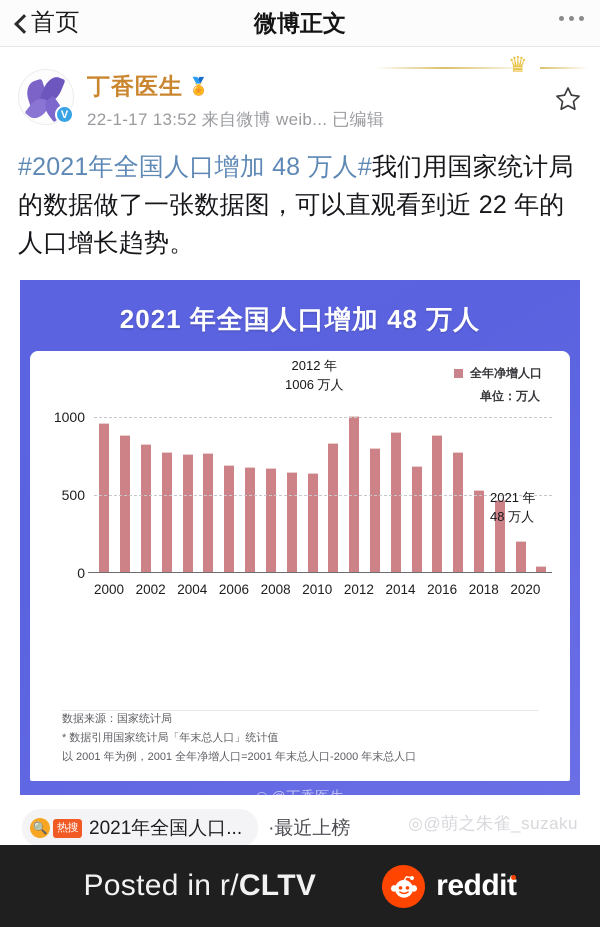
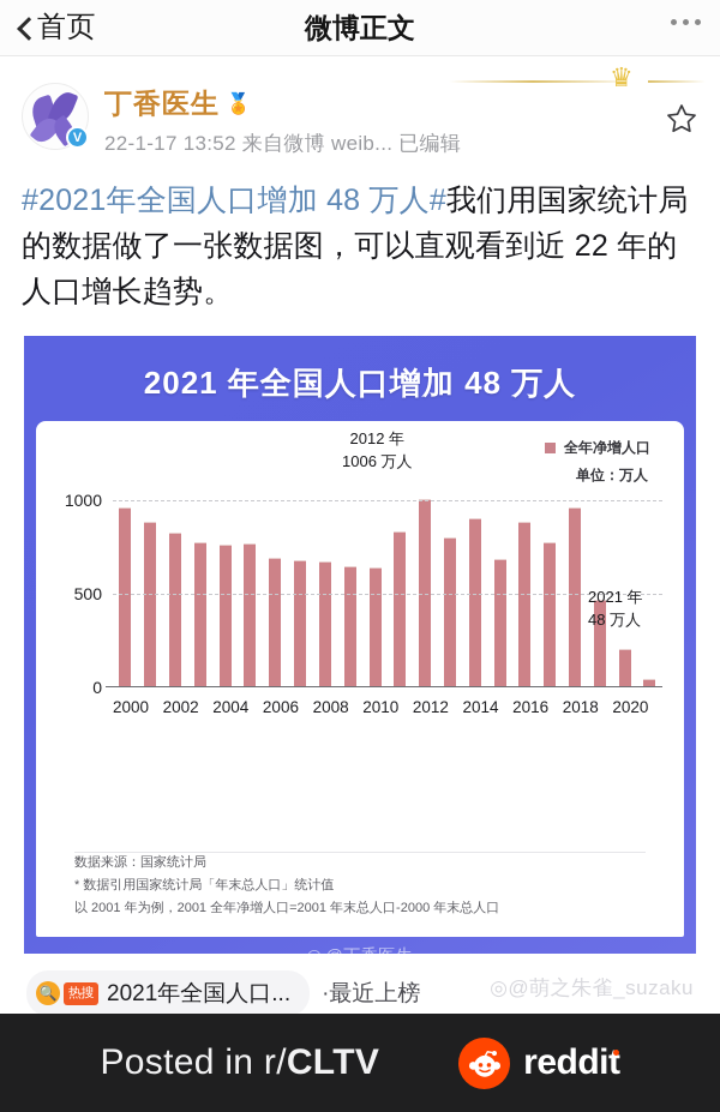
2018: 530 -> 960
